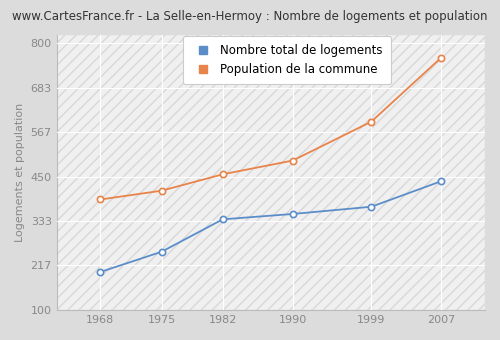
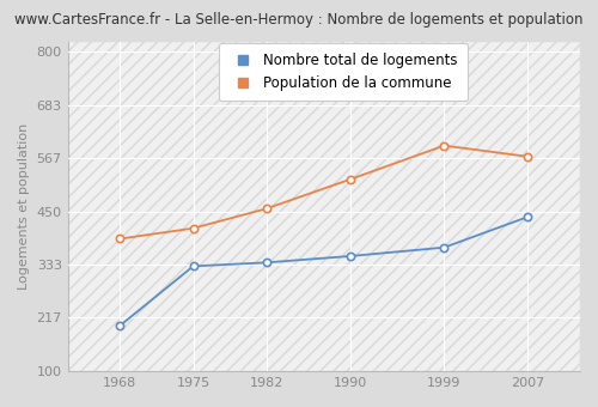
Nombre total de logements/1975: 253 -> 330
Population de la commune/1990: 492 -> 520
Population de la commune/2007: 762 -> 570
